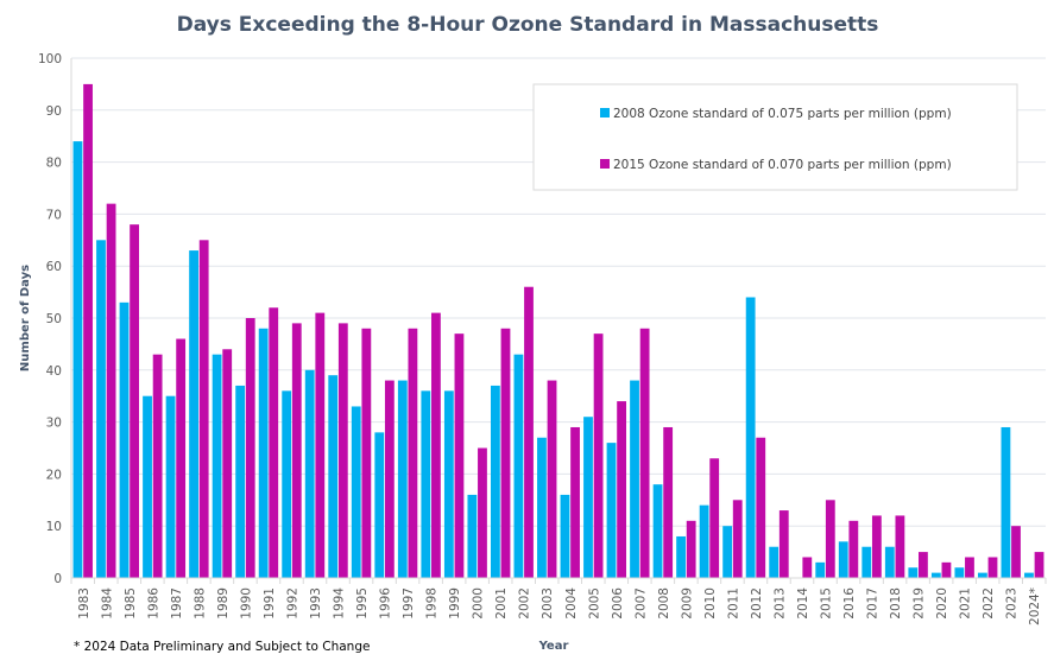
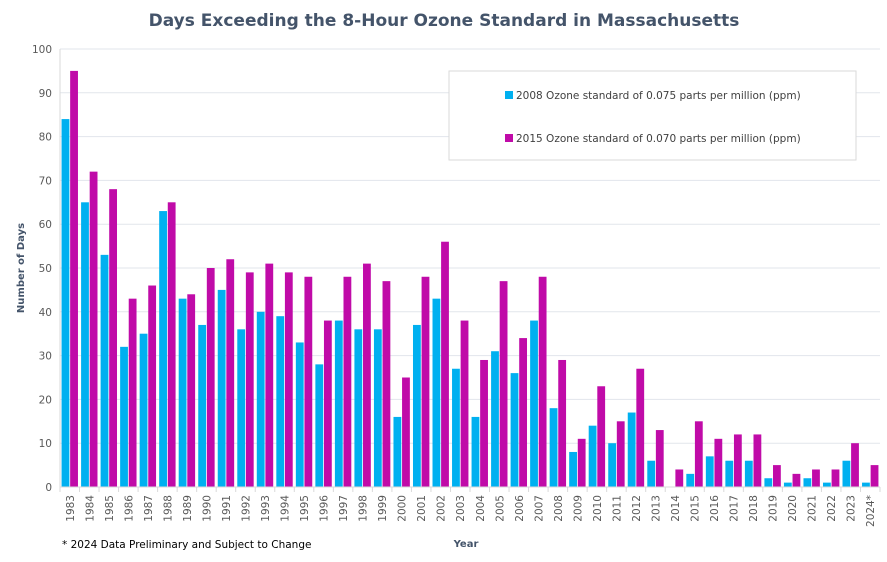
2008 Ozone standard of 0.075 parts per million (ppm)/1986: 35 -> 32
2008 Ozone standard of 0.075 parts per million (ppm)/1991: 48 -> 45
2008 Ozone standard of 0.075 parts per million (ppm)/2012: 54 -> 17
2008 Ozone standard of 0.075 parts per million (ppm)/2023: 29 -> 6
